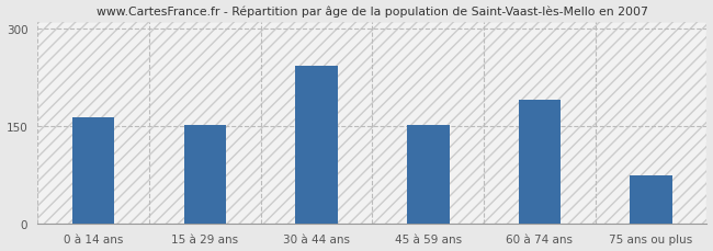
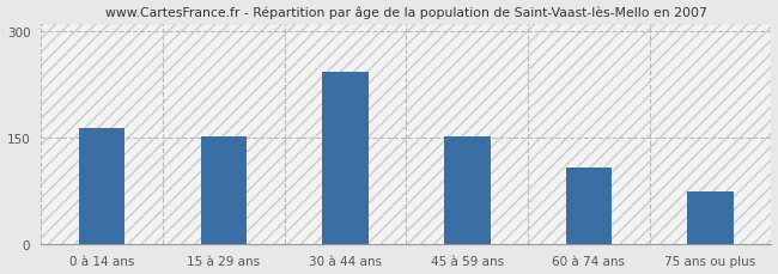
60 à 74 ans: 190 -> 108
